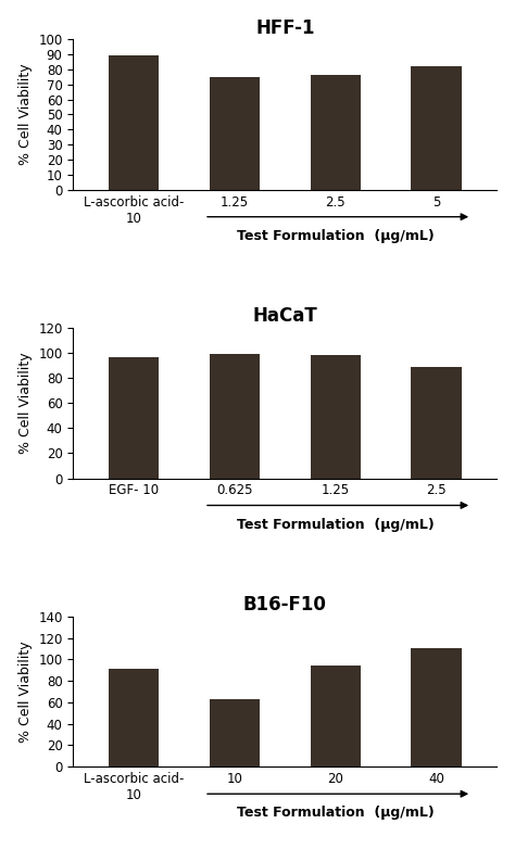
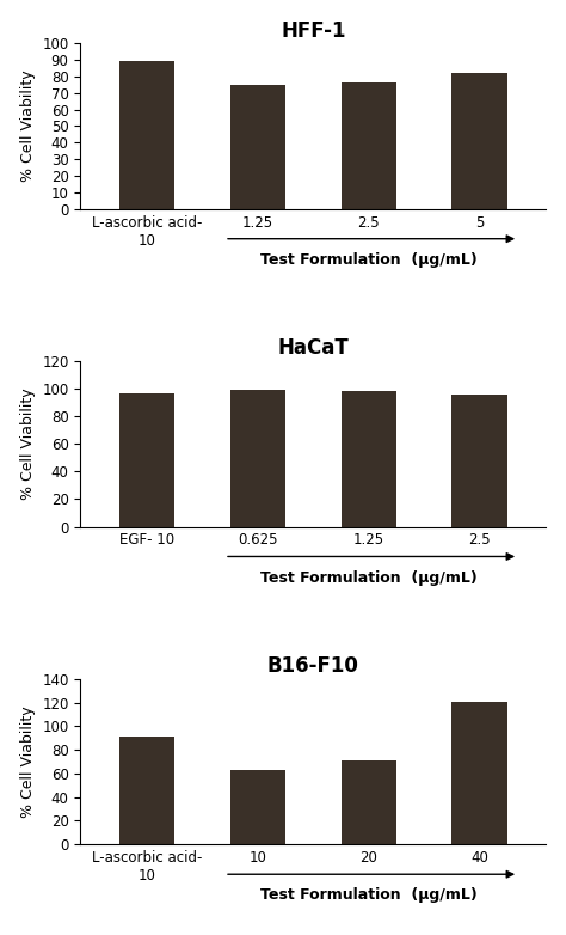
HaCaT/2.5: 89 -> 96
B16-F10/20: 94 -> 71
B16-F10/40: 110 -> 121
